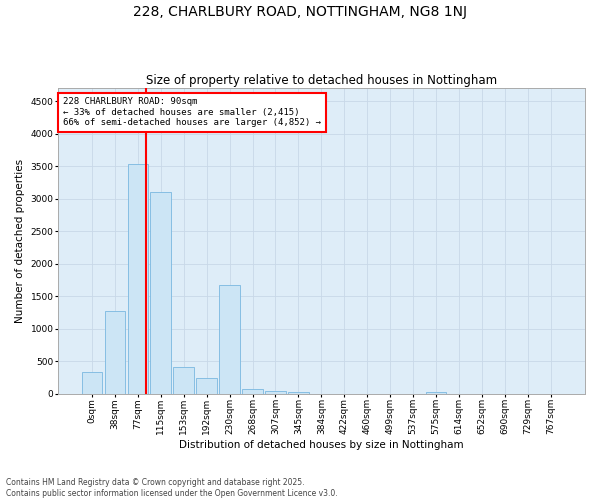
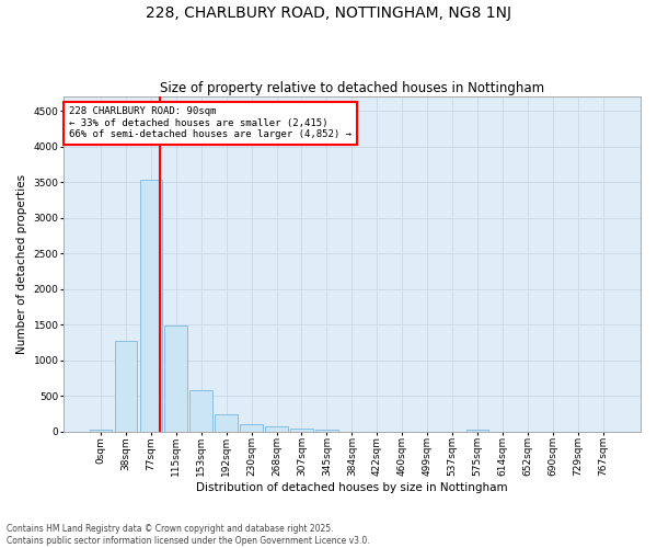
0sqm: 340 -> 30
115sqm: 3100 -> 1490
153sqm: 420 -> 590
230sqm: 1680 -> 110
